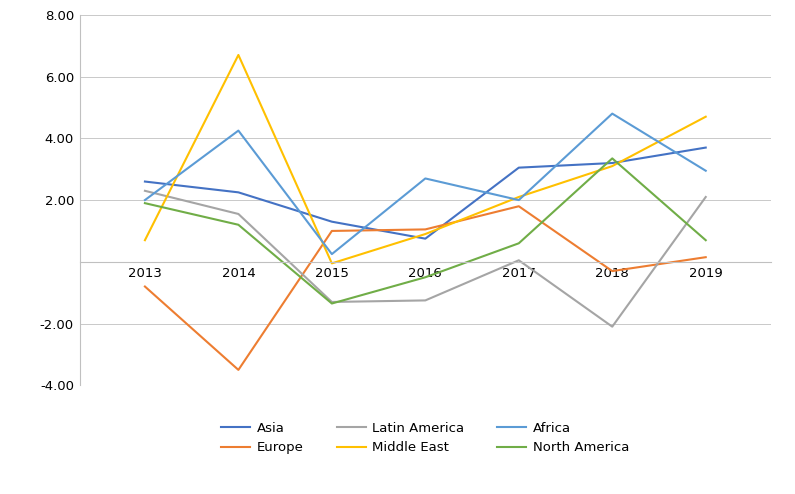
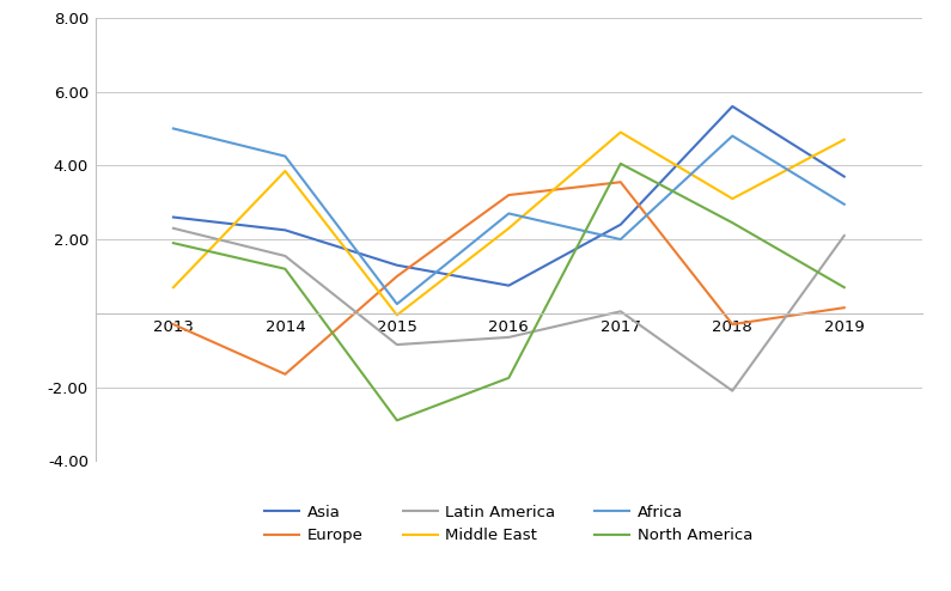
Europe/2013: -0.80 -> -0.30
Africa/2013: 2.00 -> 5.00
Europe/2014: -3.50 -> -1.65
Middle East/2014: 6.70 -> 3.85
Latin America/2015: -1.30 -> -0.85
North America/2015: -1.35 -> -2.90
Europe/2016: 1.05 -> 3.20
Latin America/2016: -1.25 -> -0.65
Middle East/2016: 0.90 -> 2.30
North America/2016: -0.50 -> -1.75
Asia/2017: 3.05 -> 2.40
Europe/2017: 1.80 -> 3.55
Middle East/2017: 2.10 -> 4.90
North America/2017: 0.60 -> 4.05
Asia/2018: 3.20 -> 5.60
North America/2018: 3.35 -> 2.45
